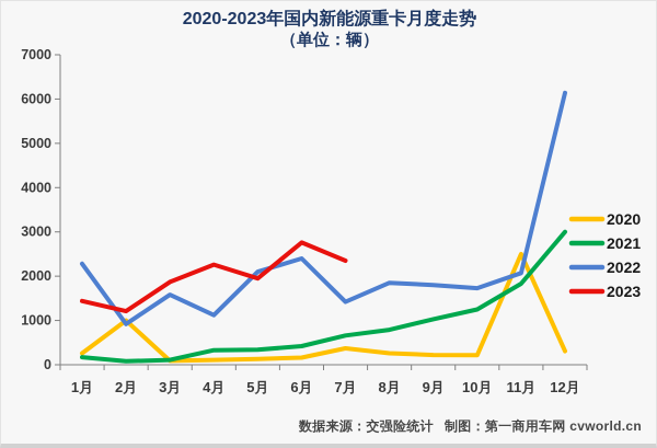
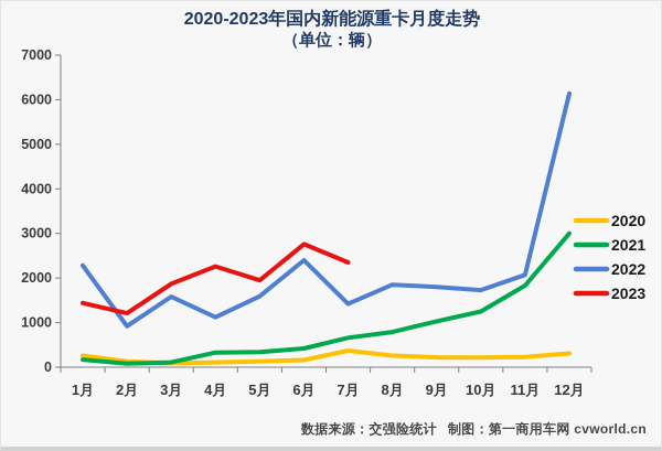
2020/2月: 1000 -> 100
2022/5月: 2100 -> 1600
2020/11月: 2500 -> 200
